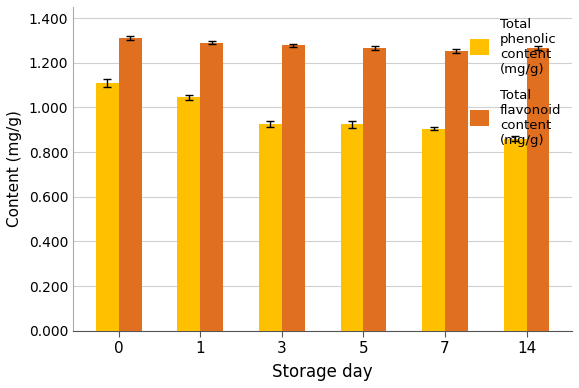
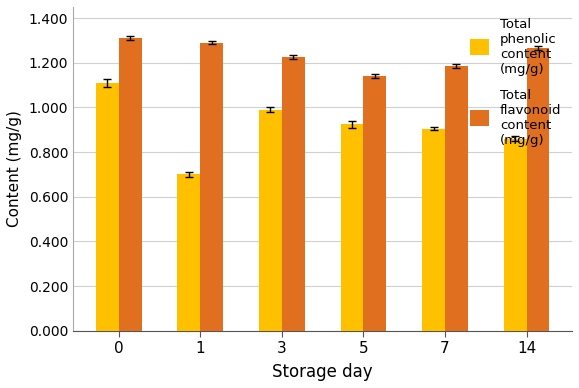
Total phenolic content (mg/g)/1: 1.045 -> 0.700
Total phenolic content (mg/g)/3: 0.925 -> 0.990
Total flavonoid content (mg/g)/3: 1.278 -> 1.225
Total flavonoid content (mg/g)/5: 1.265 -> 1.140
Total flavonoid content (mg/g)/7: 1.252 -> 1.185
